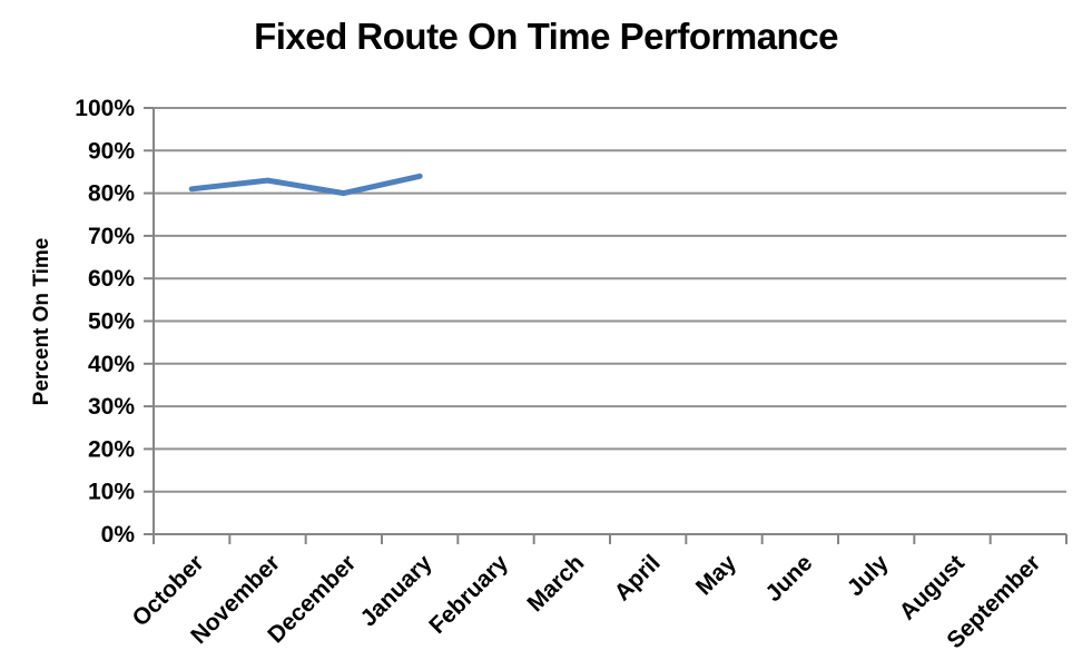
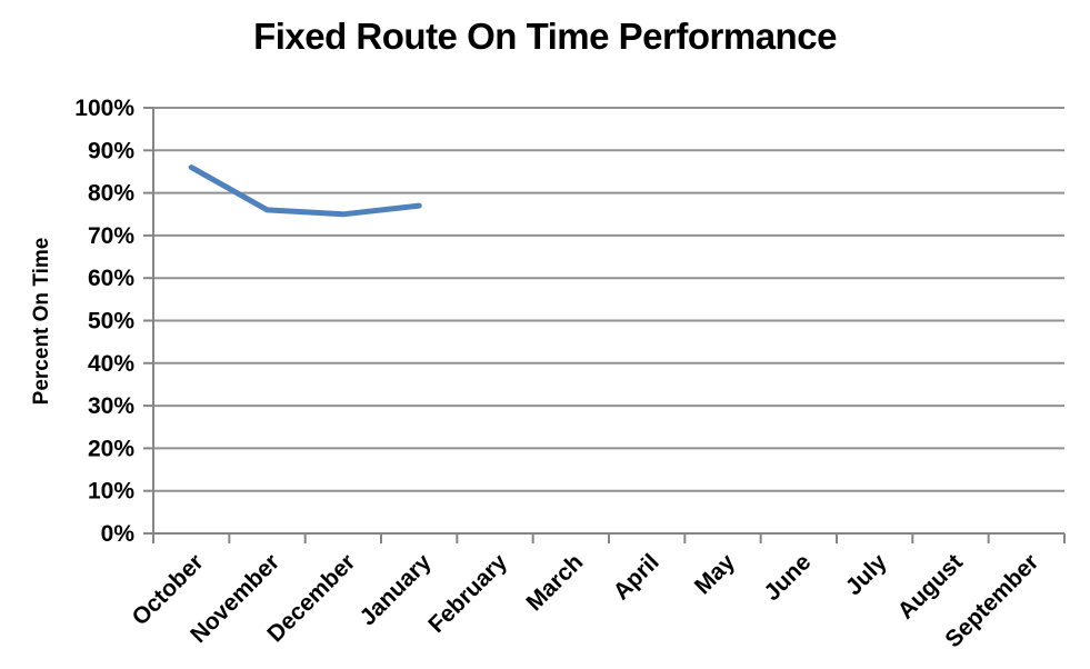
October: 81% -> 86%
November: 83% -> 76%
December: 80% -> 75%
January: 84% -> 77%
